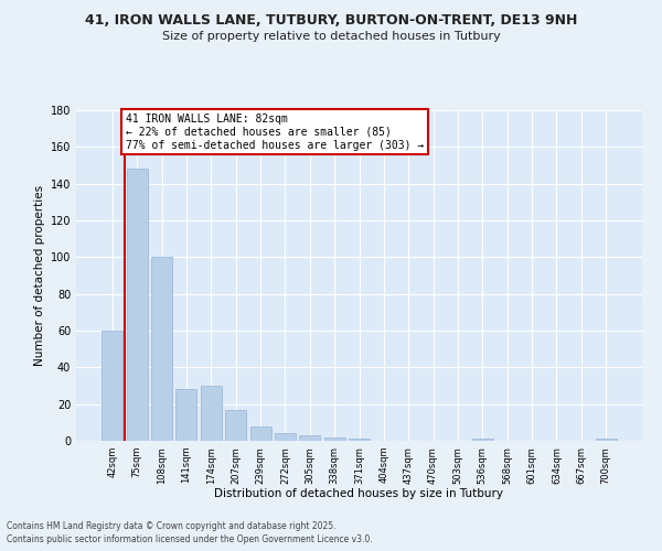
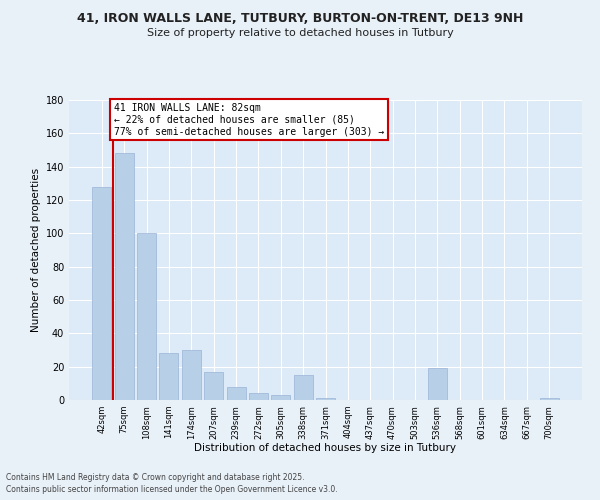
42sqm: 60 -> 128
338sqm: 2 -> 15
536sqm: 1 -> 19
